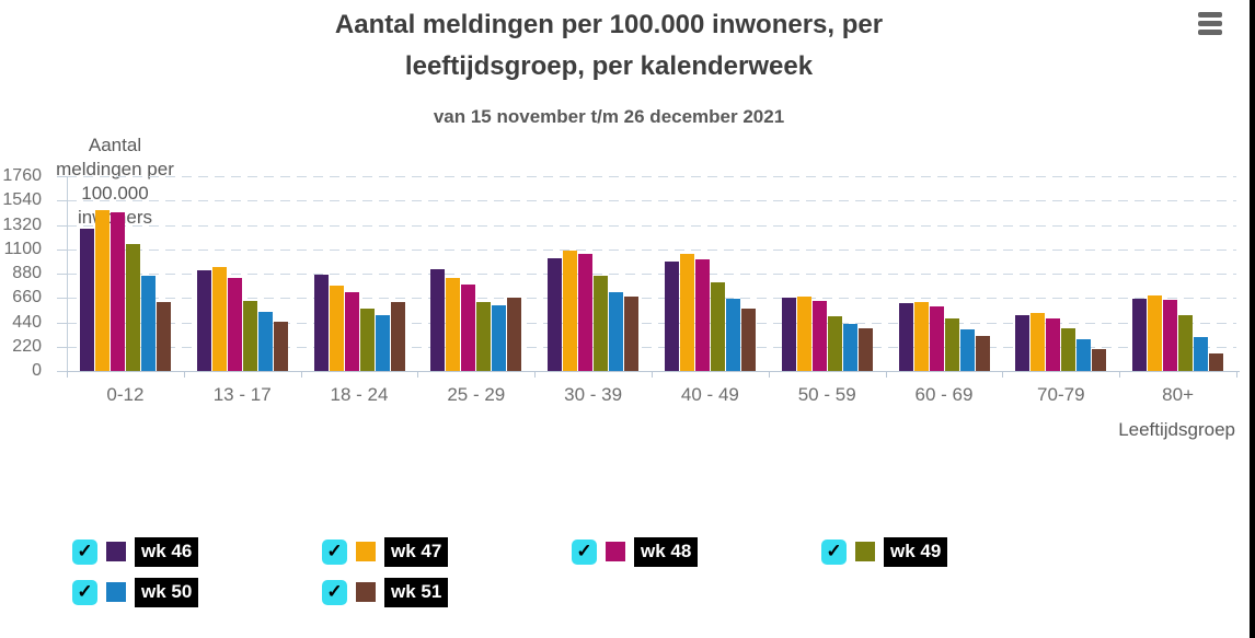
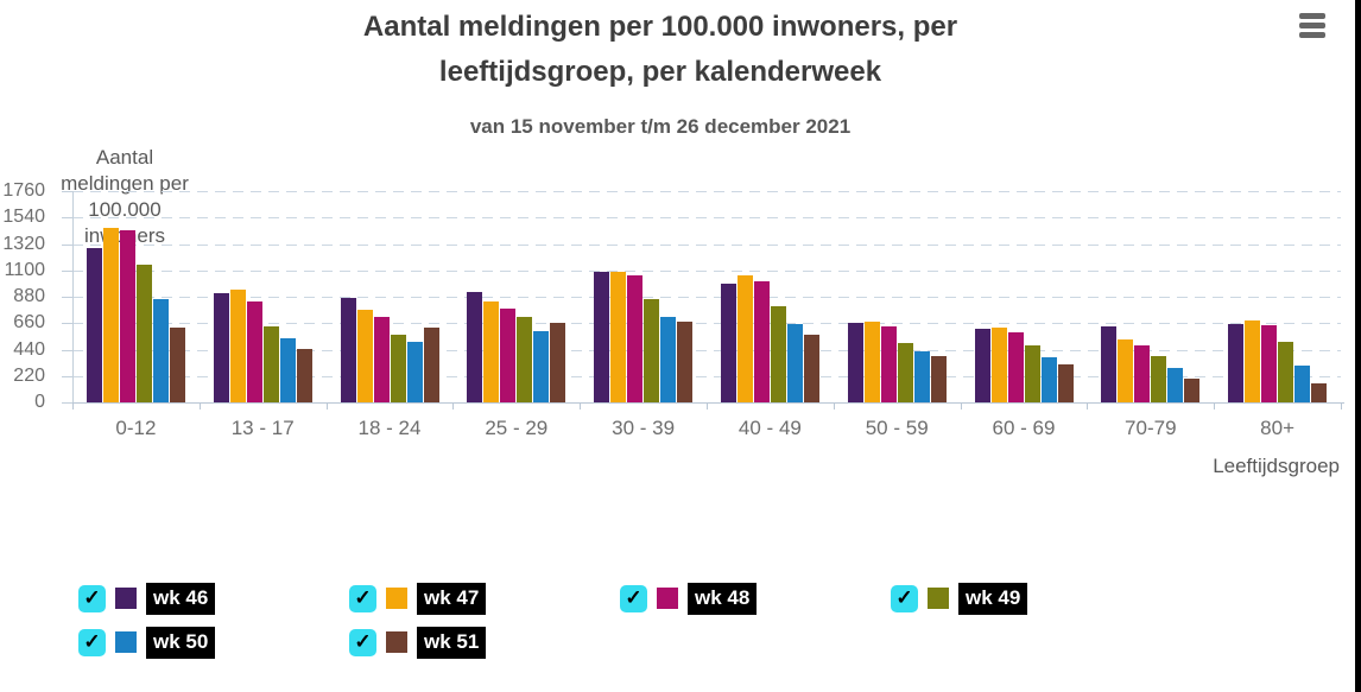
wk 49/25 - 29: 620 -> 710
wk 46/30 - 39: 1020 -> 1090
wk 46/70-79: 500 -> 630
